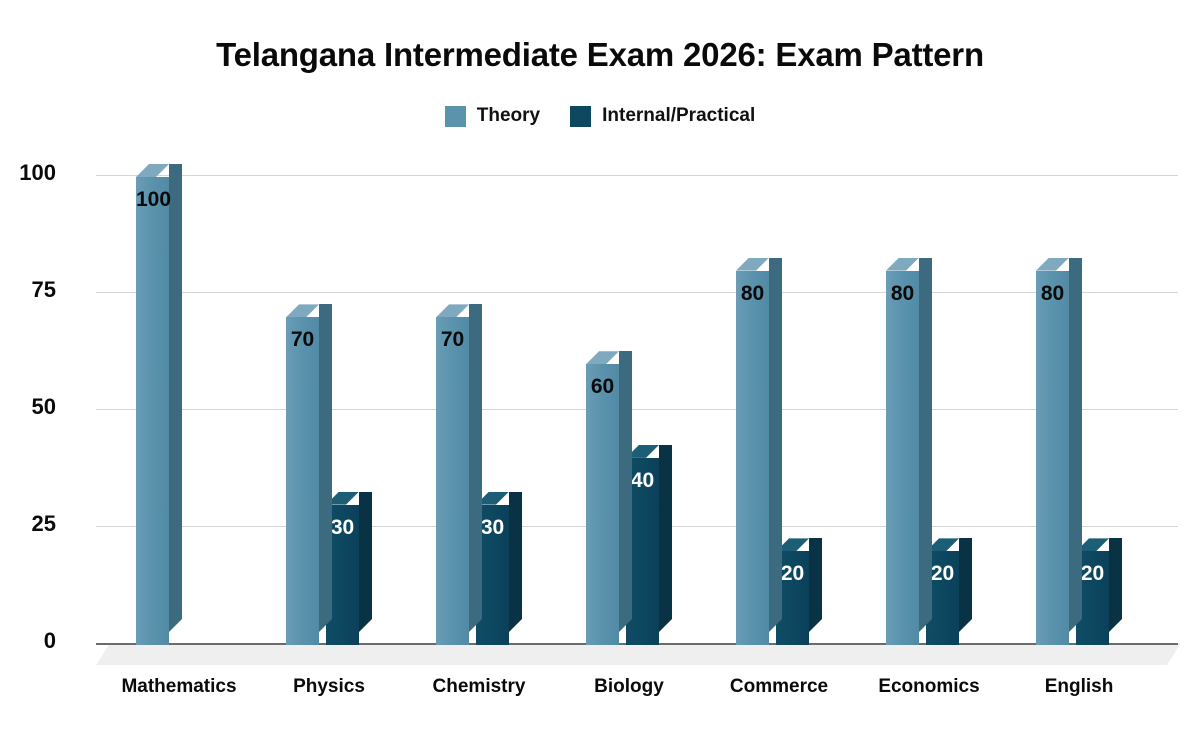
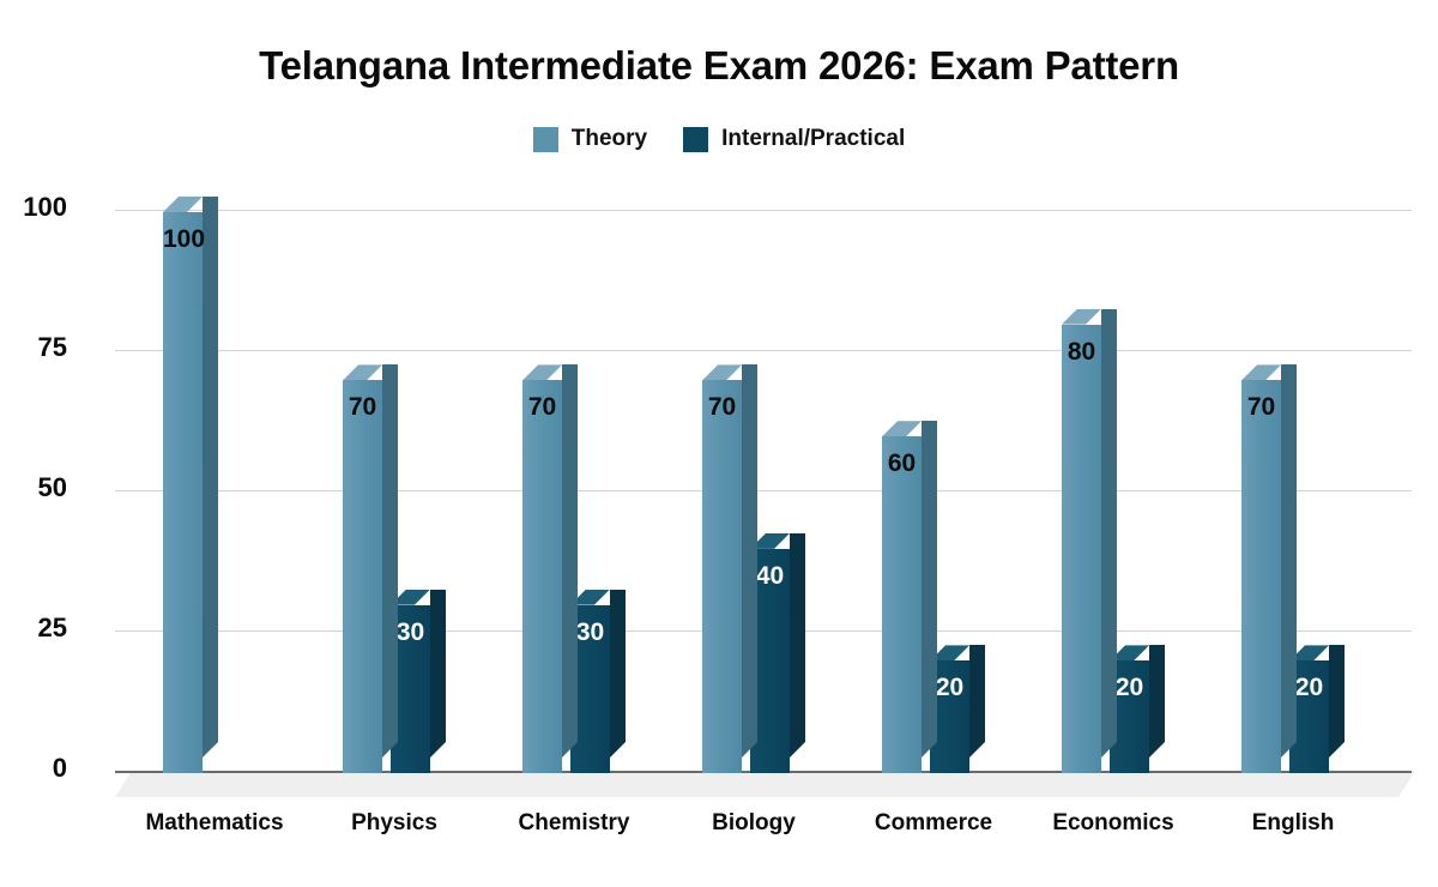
Theory/Biology: 60 -> 70
Theory/Commerce: 80 -> 60
Theory/English: 80 -> 70
